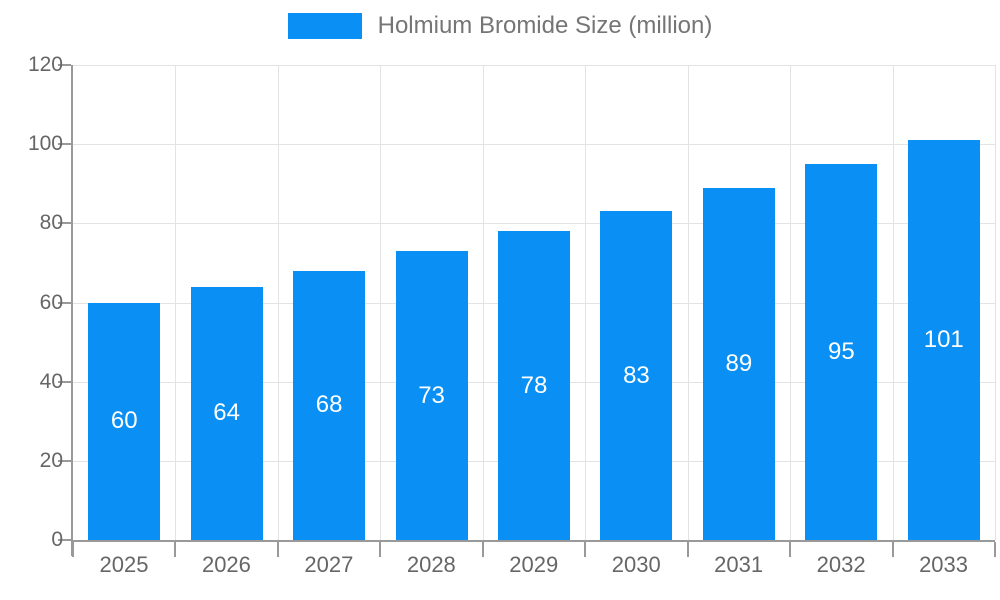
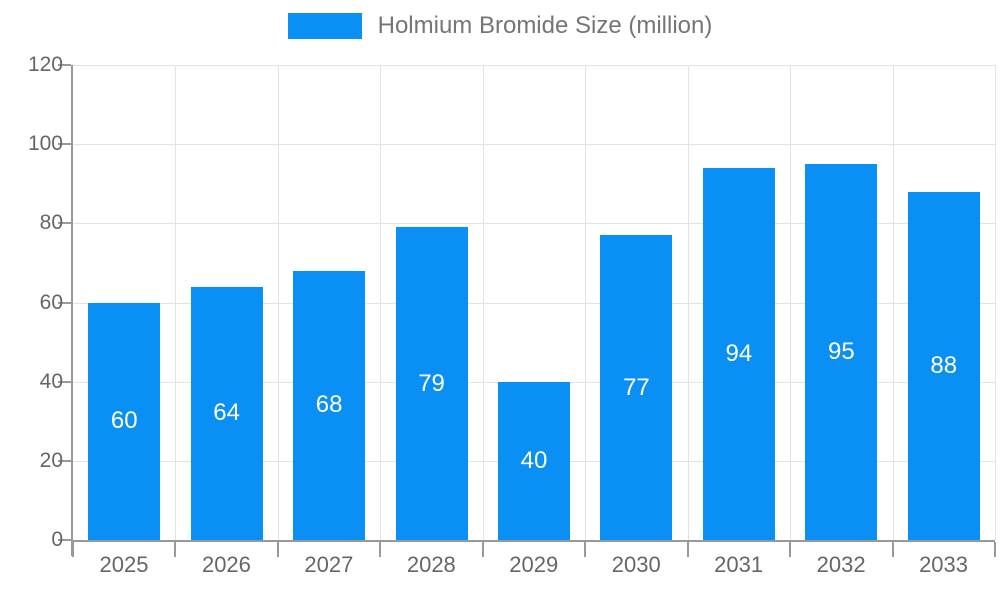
2028: 73 -> 79
2029: 78 -> 40
2030: 83 -> 77
2031: 89 -> 94
2033: 101 -> 88
